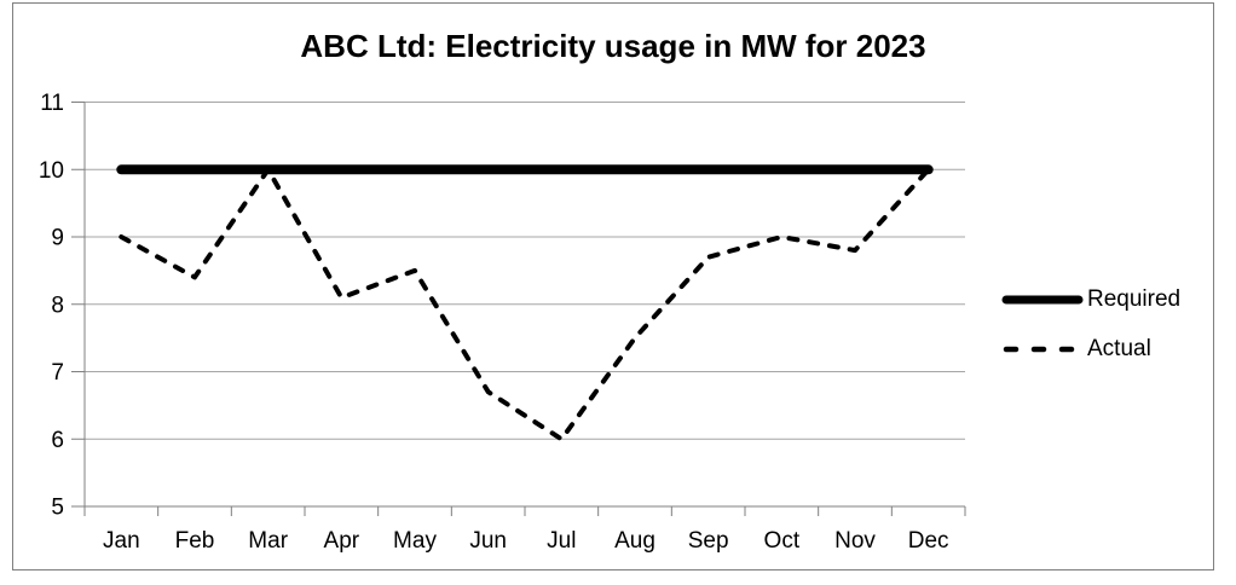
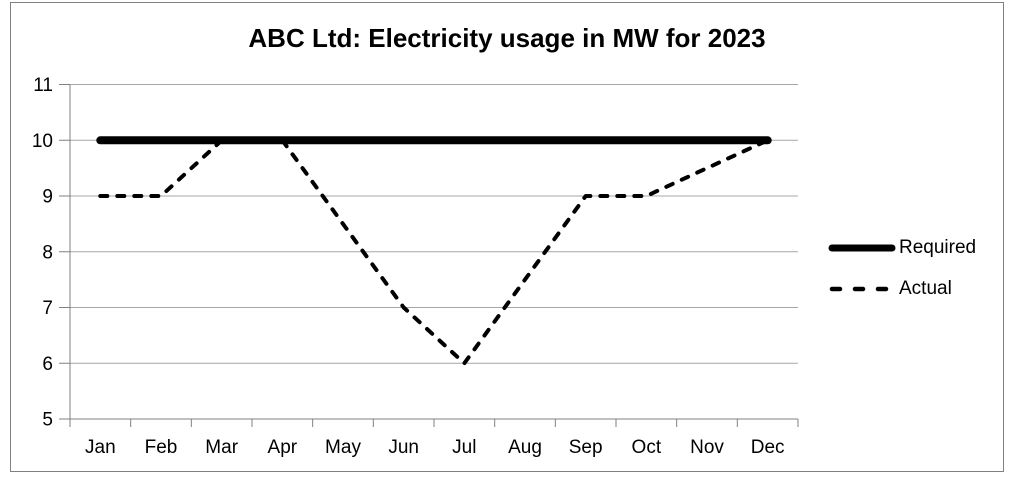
Actual/Feb: 8.4 -> 9.0
Actual/Apr: 8.1 -> 10.0
Actual/Jun: 6.7 -> 7.0
Actual/Sep: 8.7 -> 9.0
Actual/Nov: 8.8 -> 9.5
